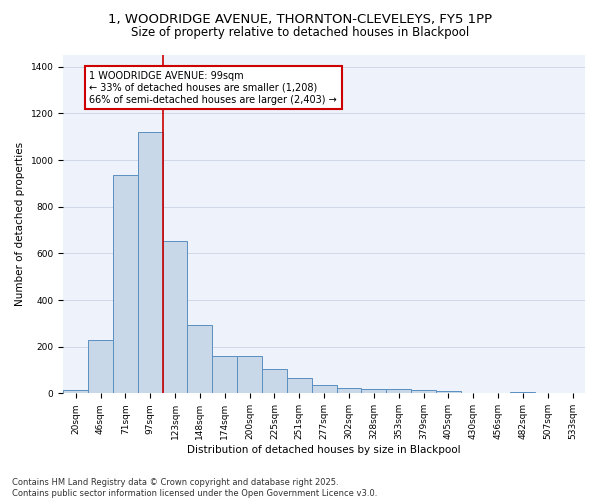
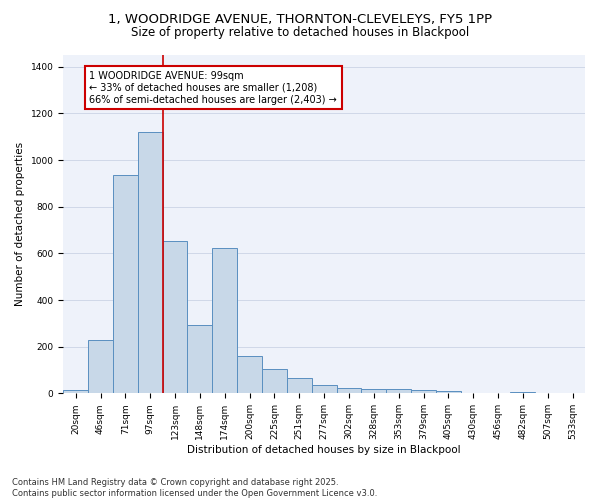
174sqm: 160 -> 625
